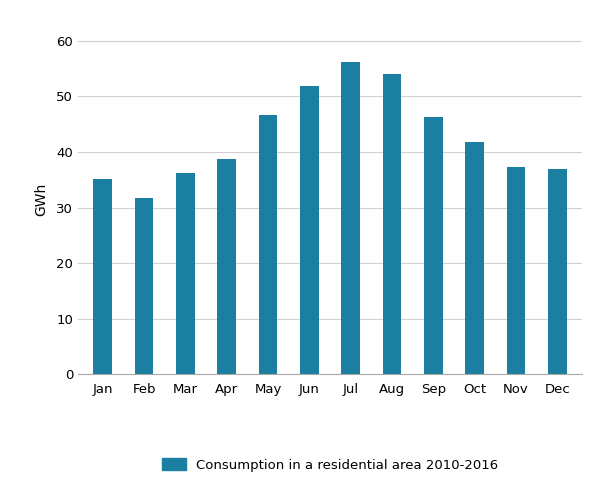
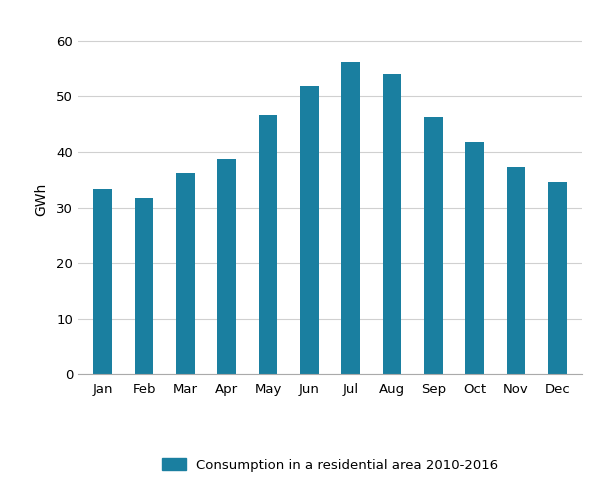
Jan: 35.2 -> 33.3
Dec: 37.0 -> 34.6
